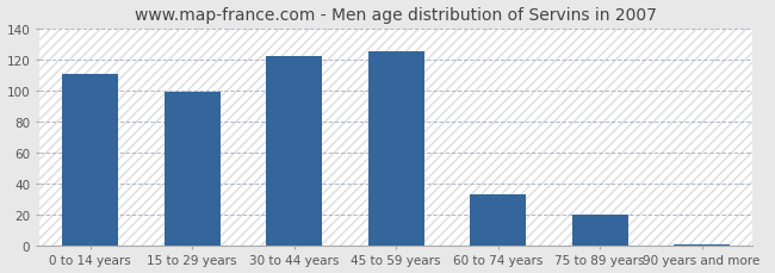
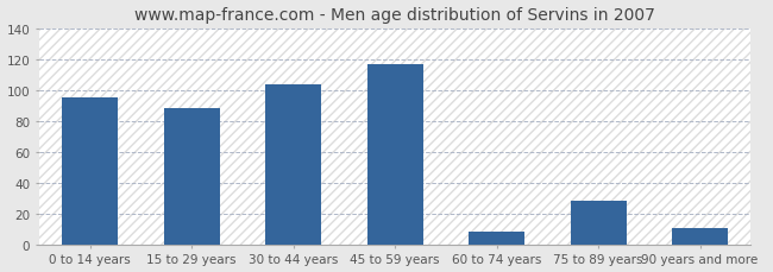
0 to 14 years: 111 -> 95
15 to 29 years: 99 -> 88
30 to 44 years: 122 -> 104
45 to 59 years: 125 -> 117
60 to 74 years: 33 -> 8
75 to 89 years: 20 -> 28
90 years and more: 1 -> 11
